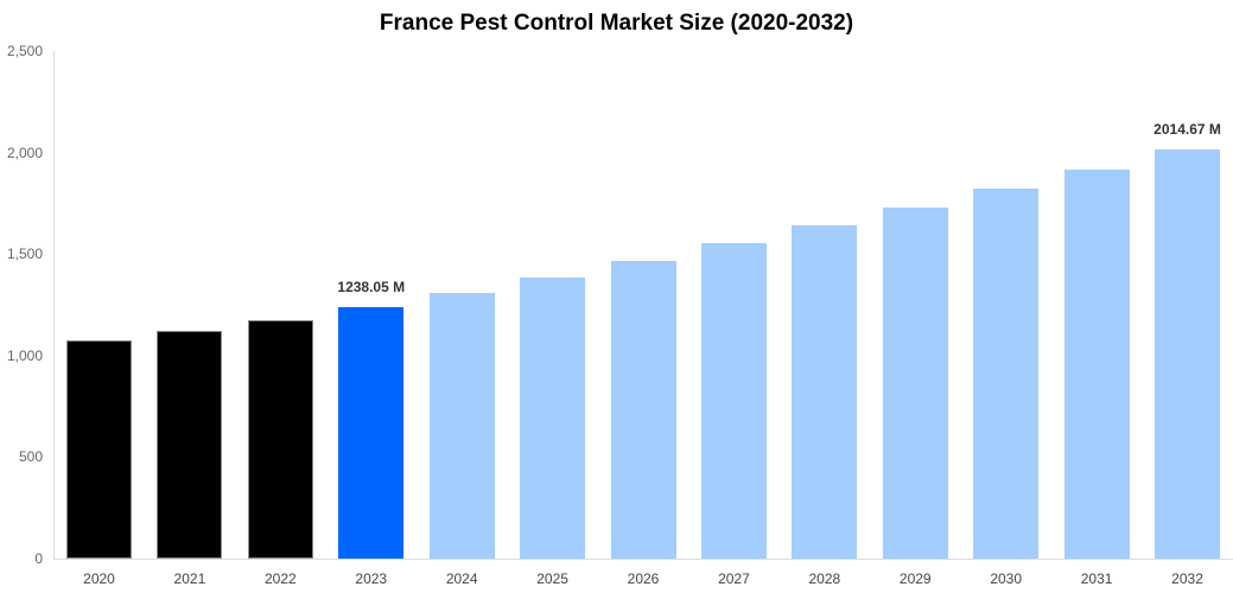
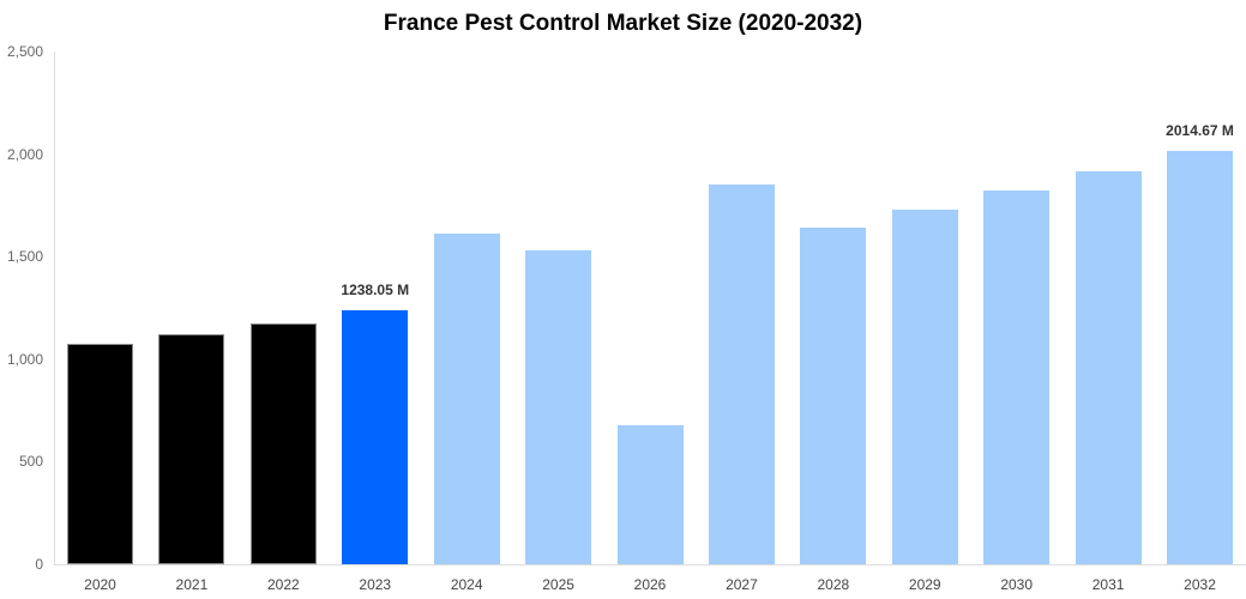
2024: 1310 -> 1610
2025: 1380 -> 1530
2026: 1470 -> 680
2027: 1550 -> 1850
